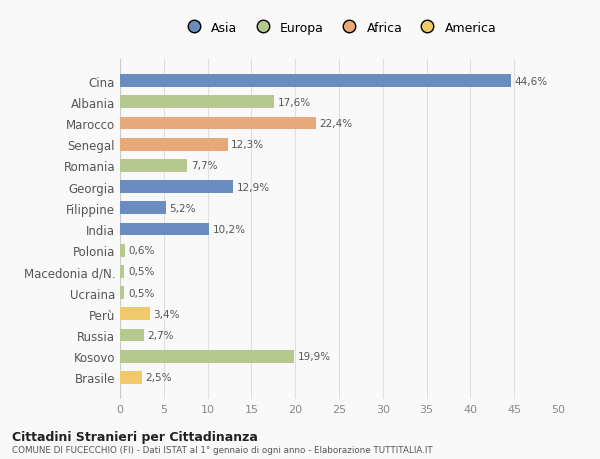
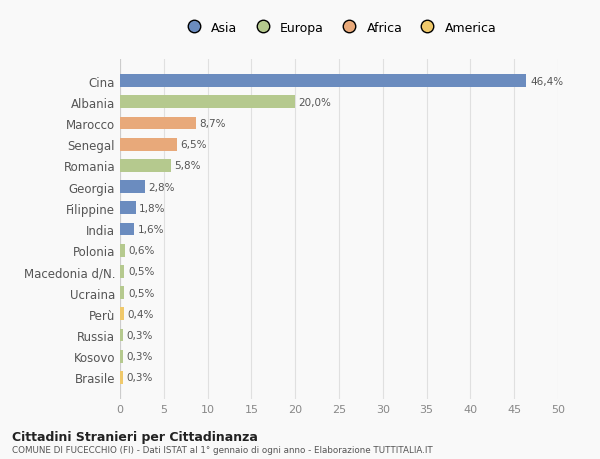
Cina: 44,6% -> 46,4%
Albania: 17,6% -> 20,0%
Marocco: 22,4% -> 8,7%
Senegal: 12,3% -> 6,5%
Romania: 7,7% -> 5,8%
Georgia: 12,9% -> 2,8%
Filippine: 5,2% -> 1,8%
India: 10,2% -> 1,6%
Perù: 3,4% -> 0,4%
Russia: 2,7% -> 0,3%
Kosovo: 19,9% -> 0,3%
Brasile: 2,5% -> 0,3%
